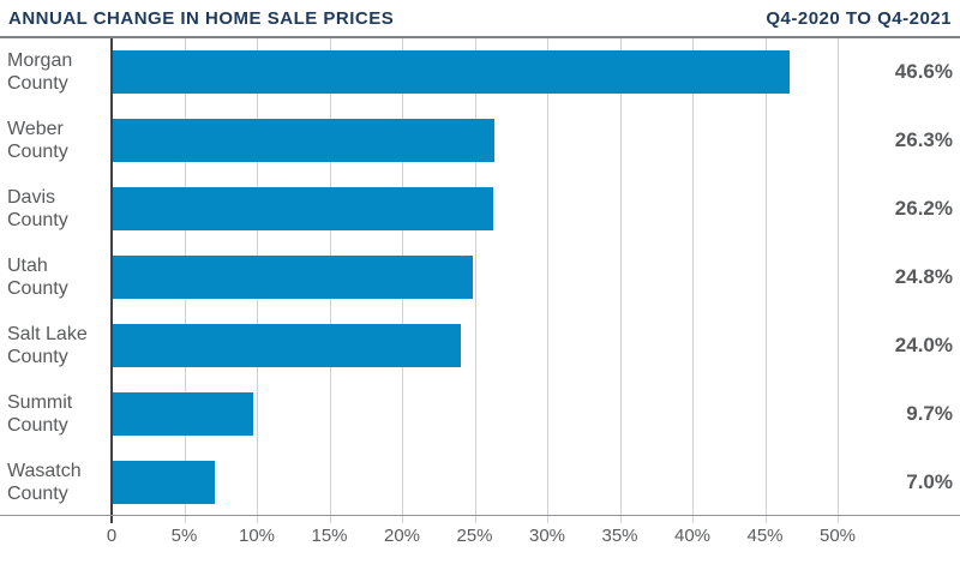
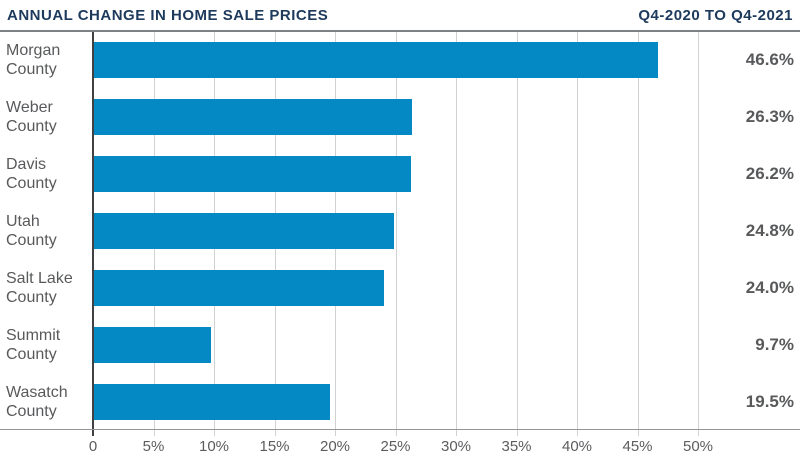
Wasatch County: 7.0% -> 19.5%
